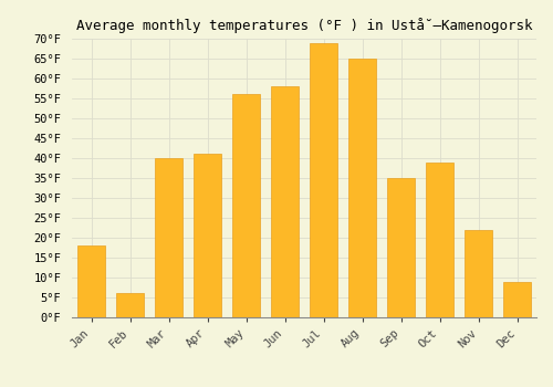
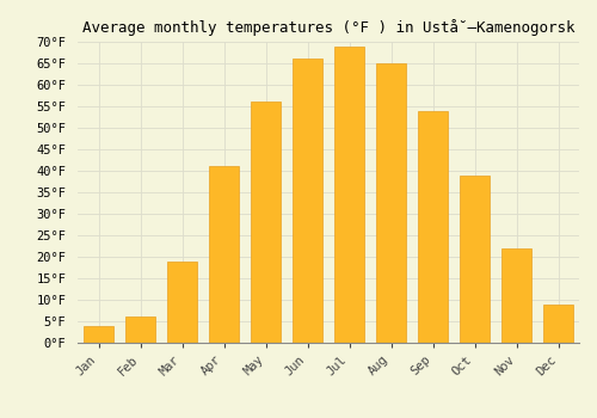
Jan: 18°F -> 4°F
Mar: 40°F -> 19°F
Jun: 58°F -> 66°F
Sep: 35°F -> 54°F
